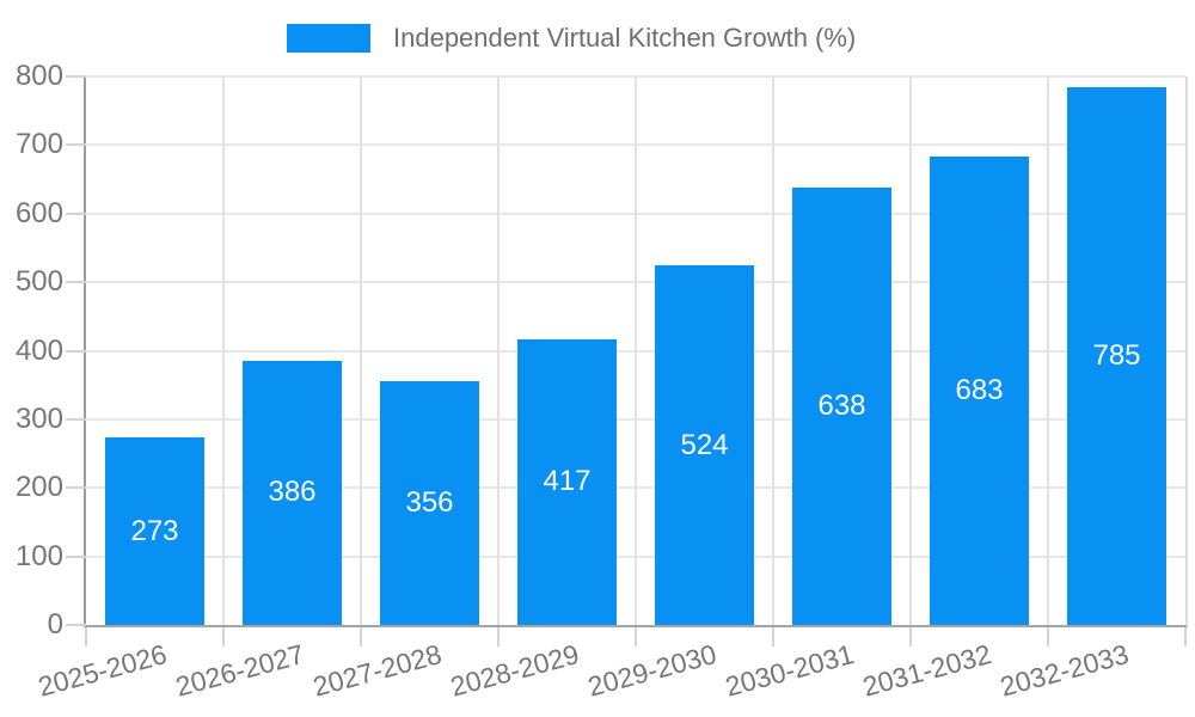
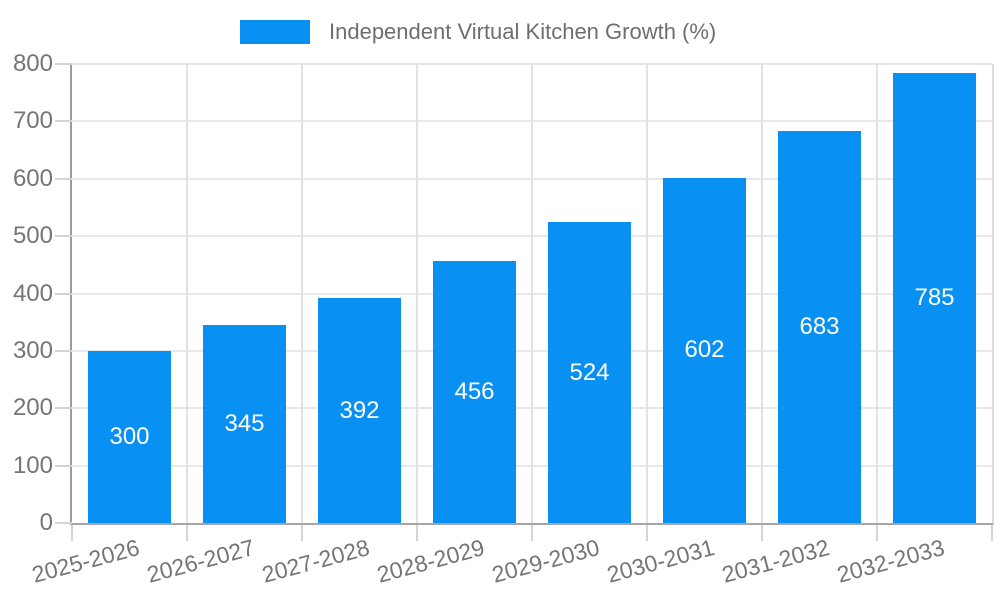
2025-2026: 273 -> 300
2026-2027: 386 -> 345
2027-2028: 356 -> 392
2028-2029: 417 -> 456
2030-2031: 638 -> 602
